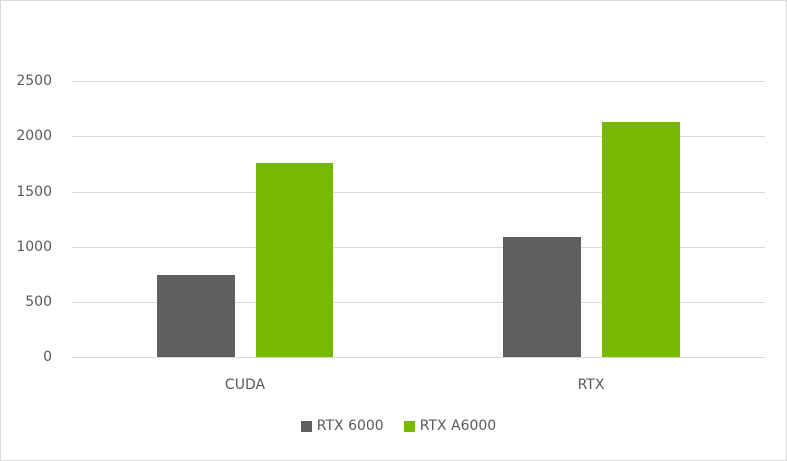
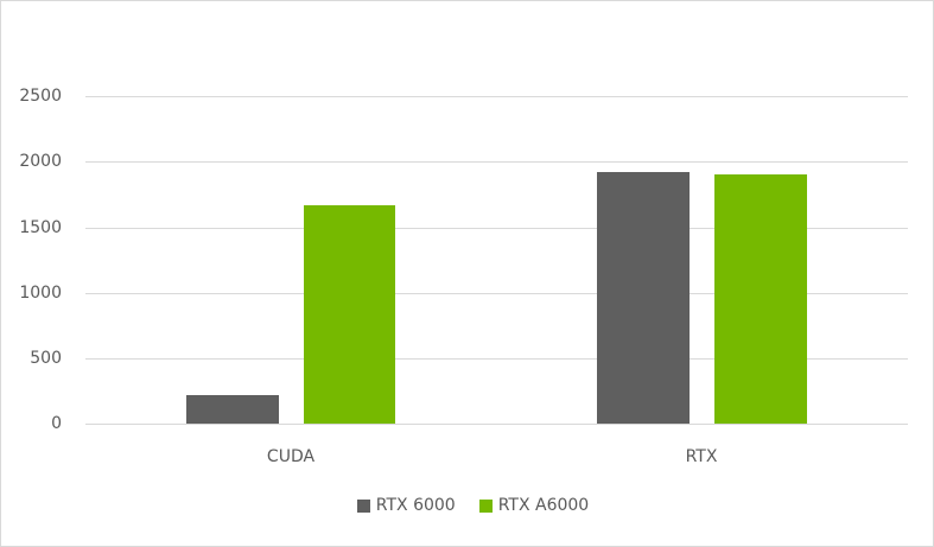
RTX 6000/CUDA: 740 -> 220
RTX A6000/CUDA: 1760 -> 1670
RTX 6000/RTX: 1090 -> 1920
RTX A6000/RTX: 2130 -> 1900
